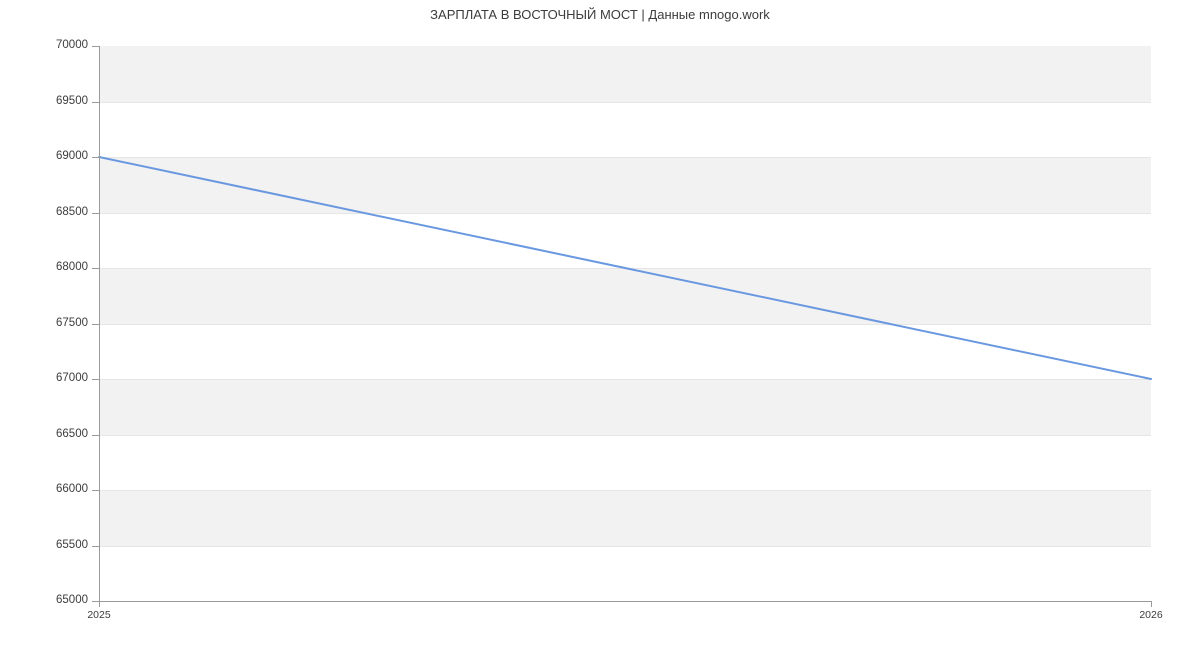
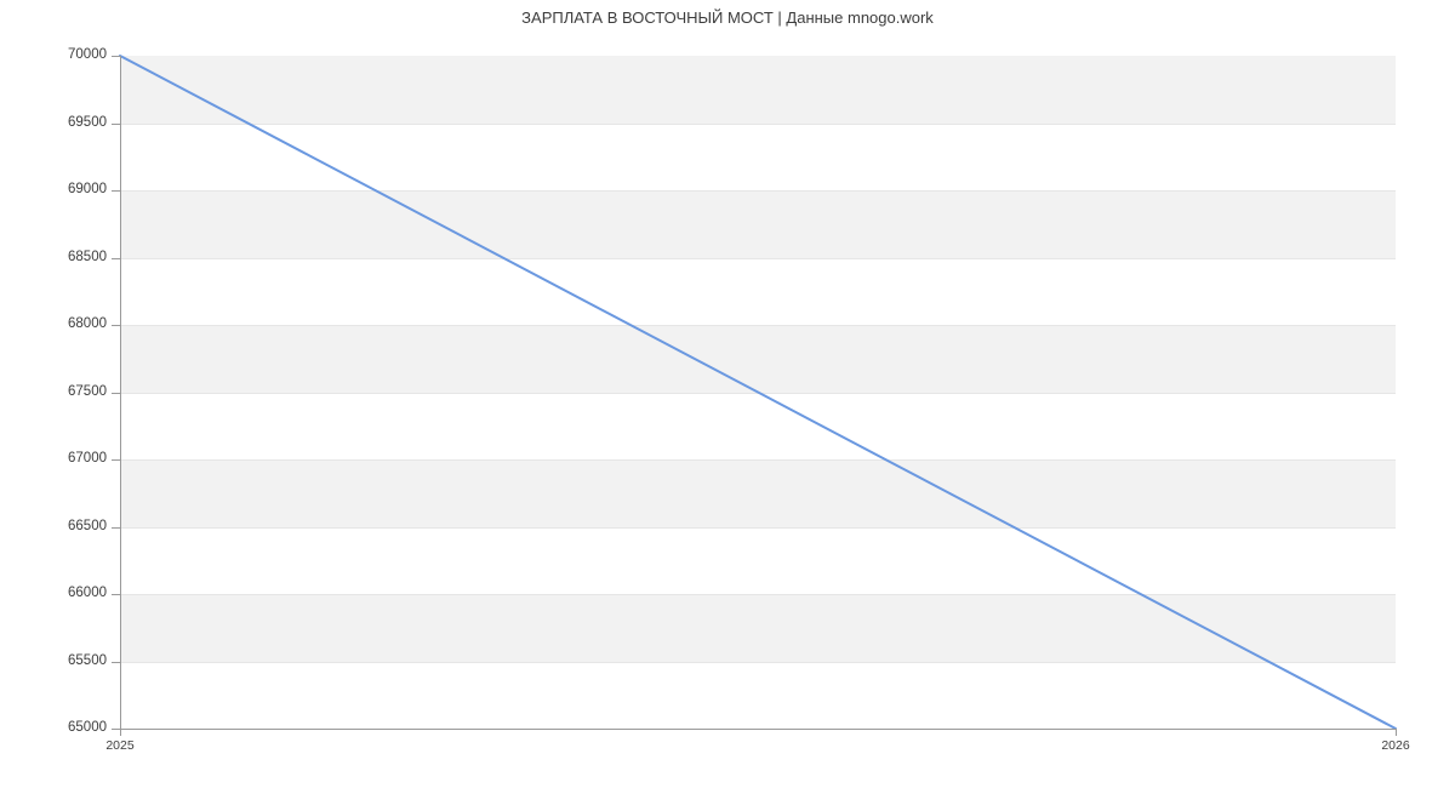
2025: 69000 -> 70000
2026: 67000 -> 65000
